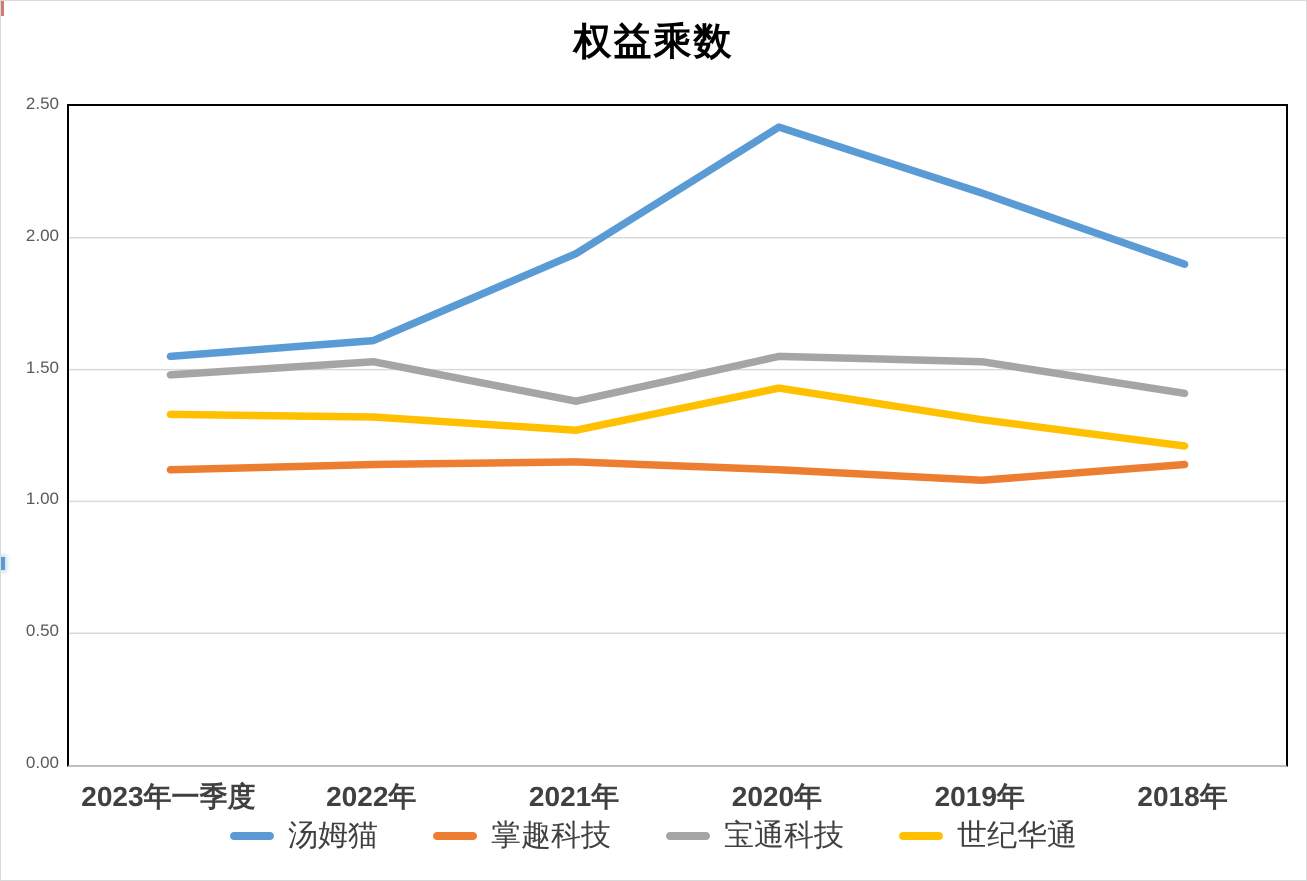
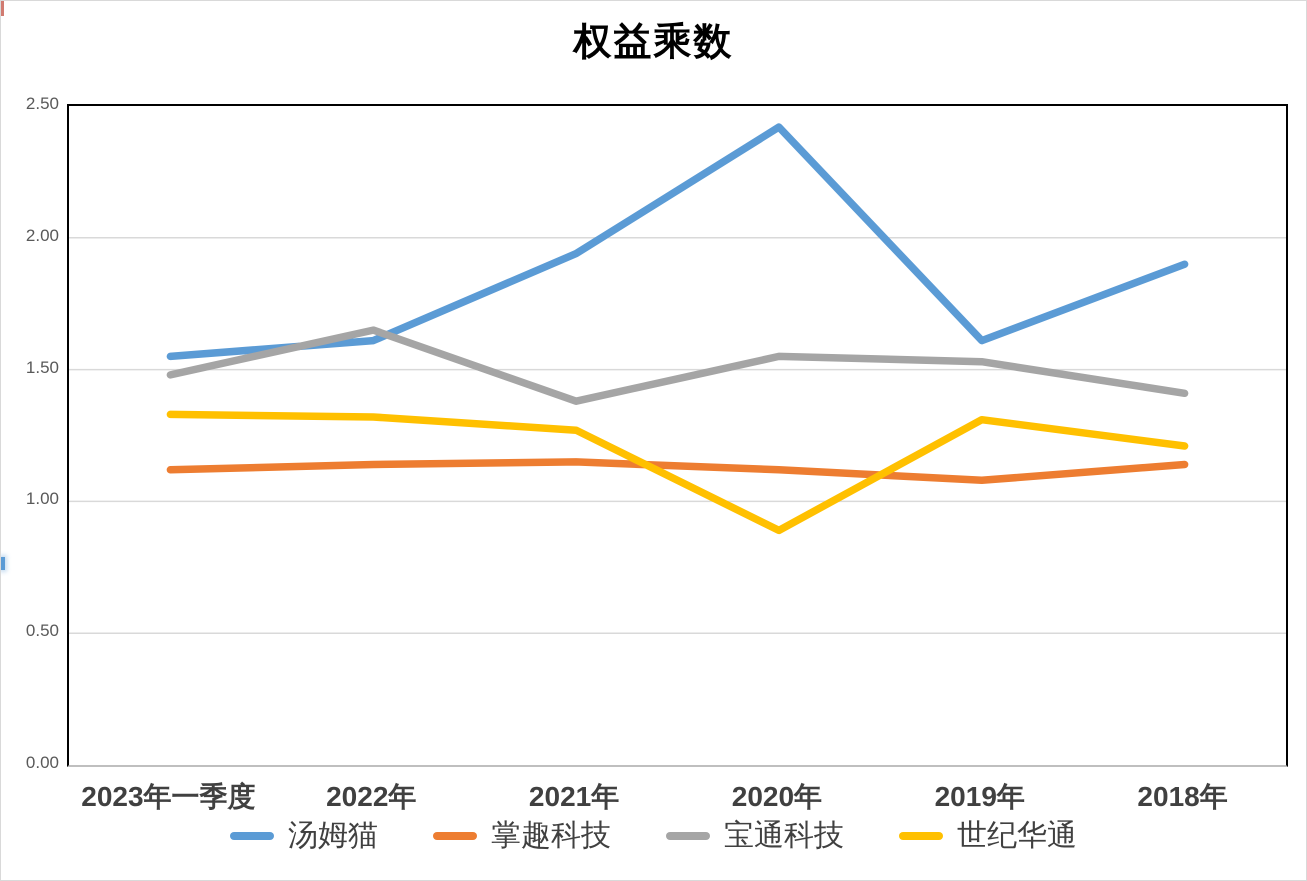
宝通科技/2022年: 1.53 -> 1.65
世纪华通/2020年: 1.43 -> 0.89
汤姆猫/2019年: 2.17 -> 1.61
